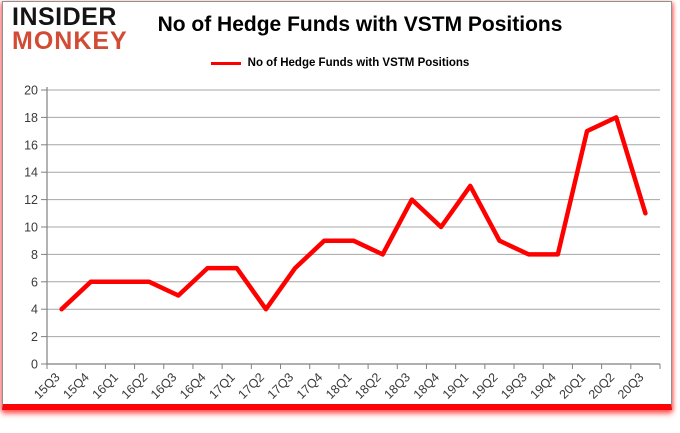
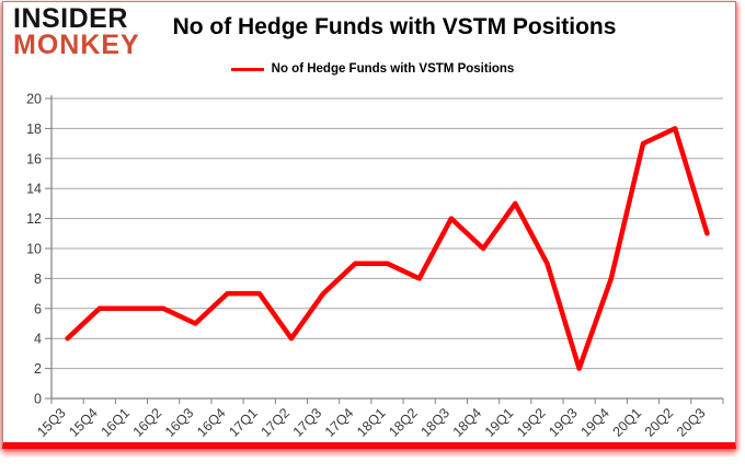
19Q3: 8 -> 2
